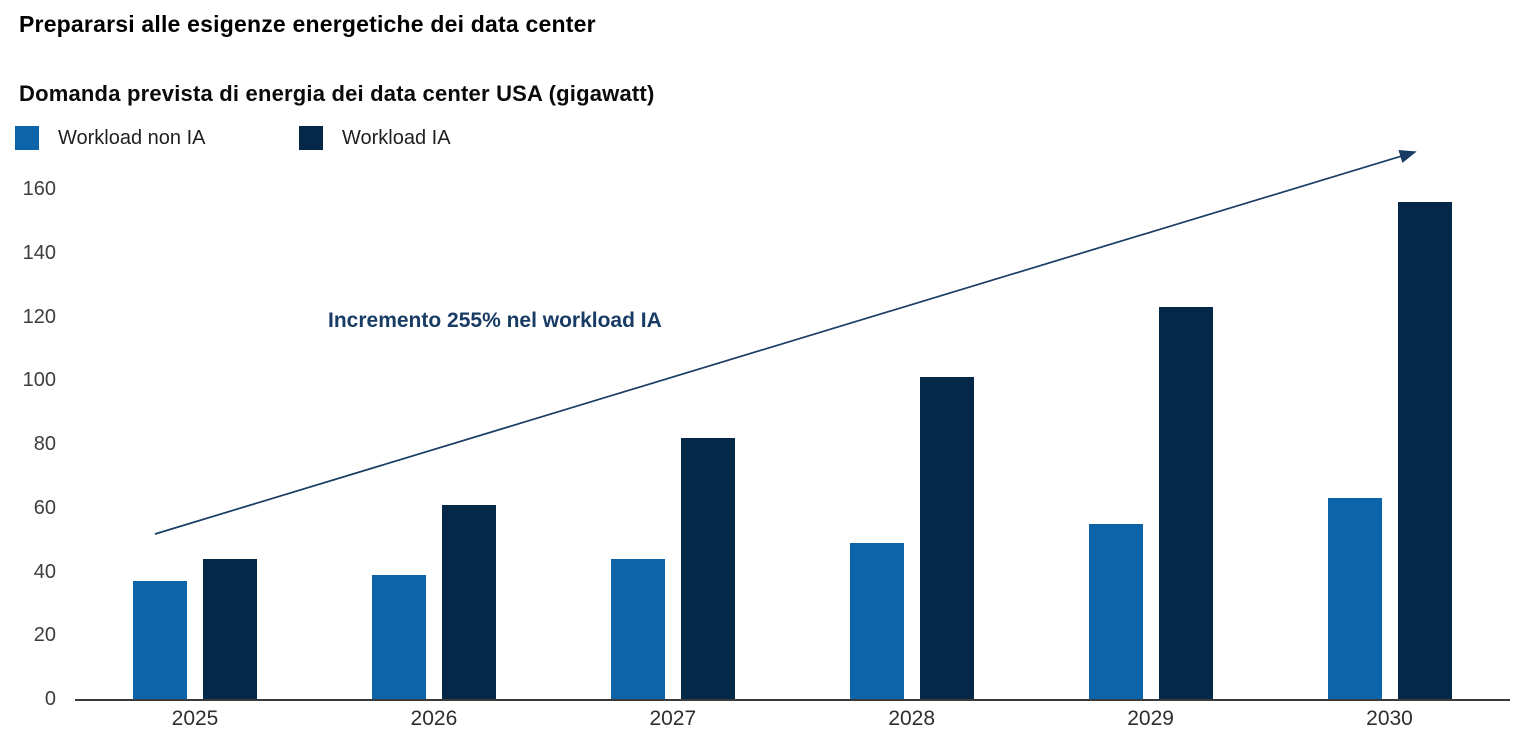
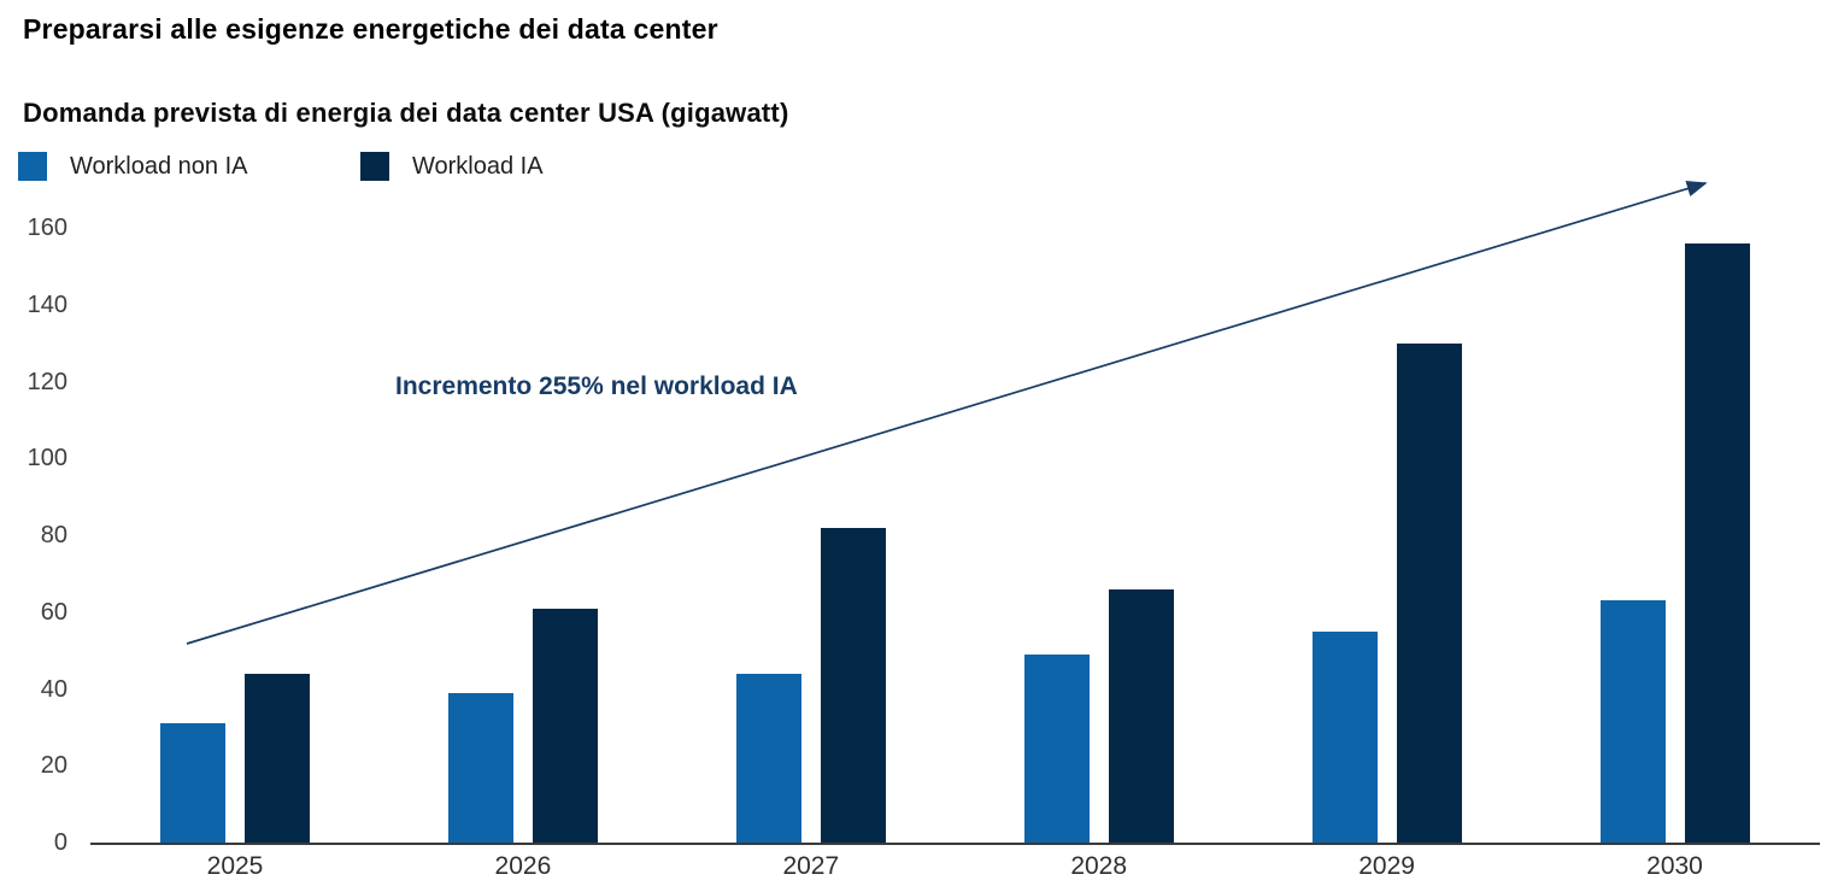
Workload non IA/2025: 37 -> 31
Workload IA/2028: 101 -> 66
Workload IA/2029: 123 -> 130
